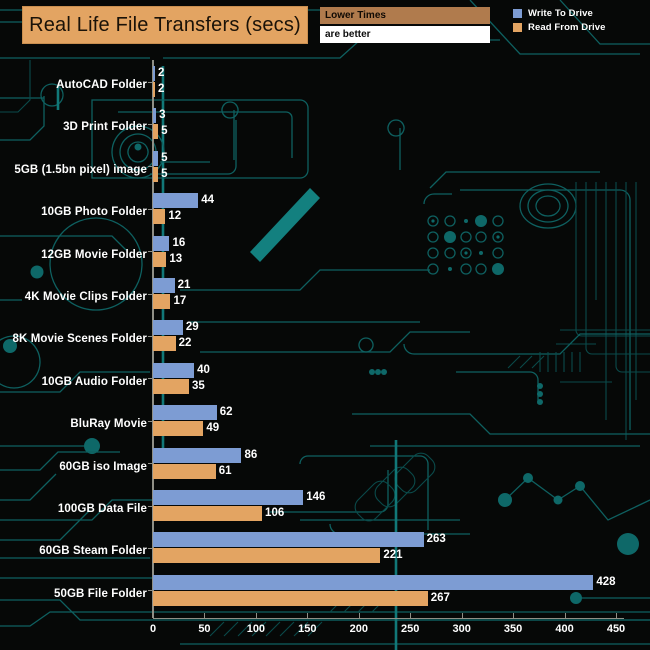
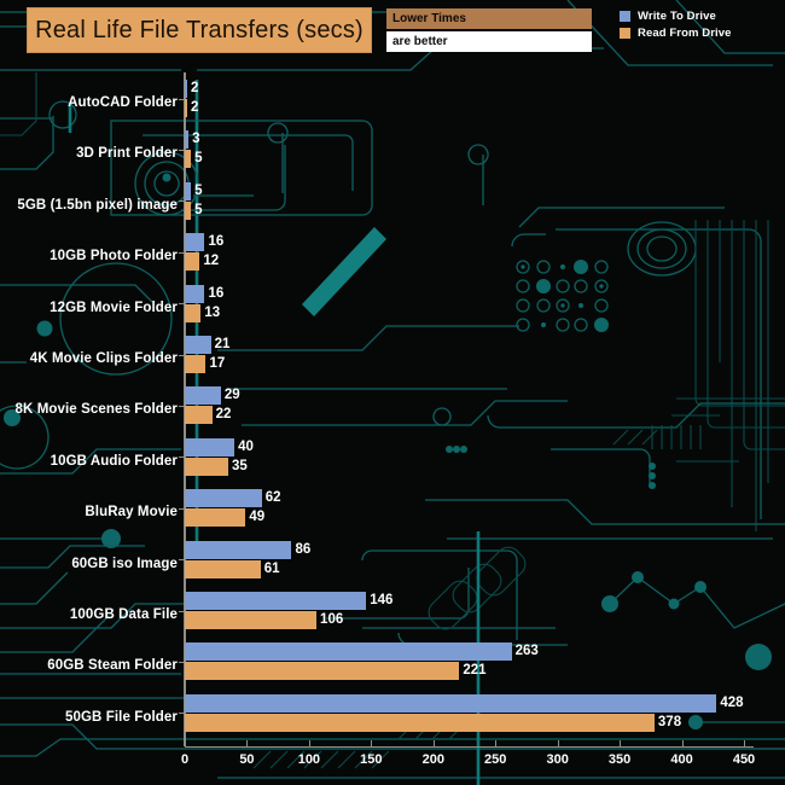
Write To Drive/10GB Photo Folder: 44 -> 16
Read From Drive/50GB File Folder: 267 -> 378
